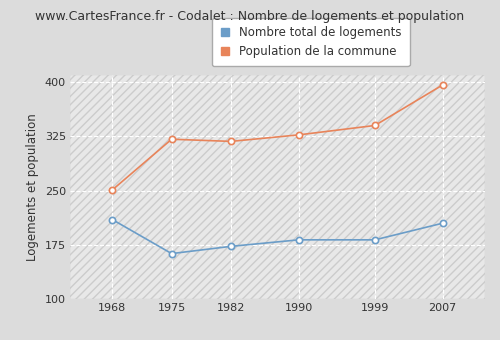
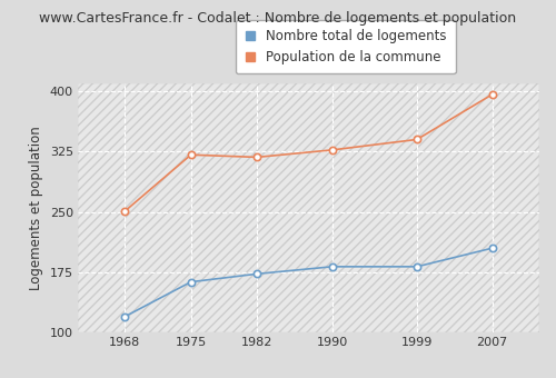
Nombre total de logements/1968: 210 -> 120
